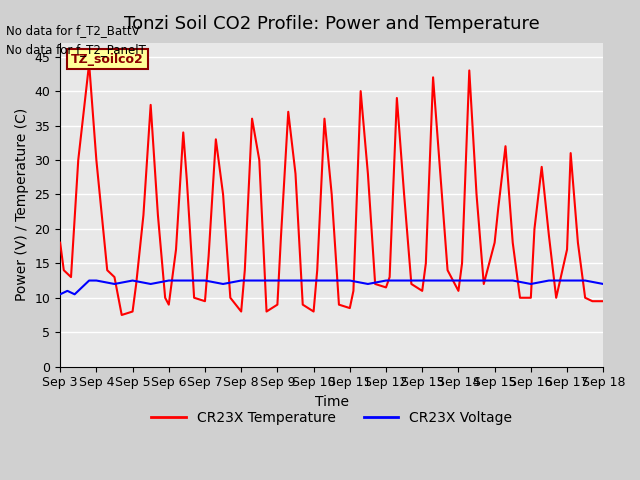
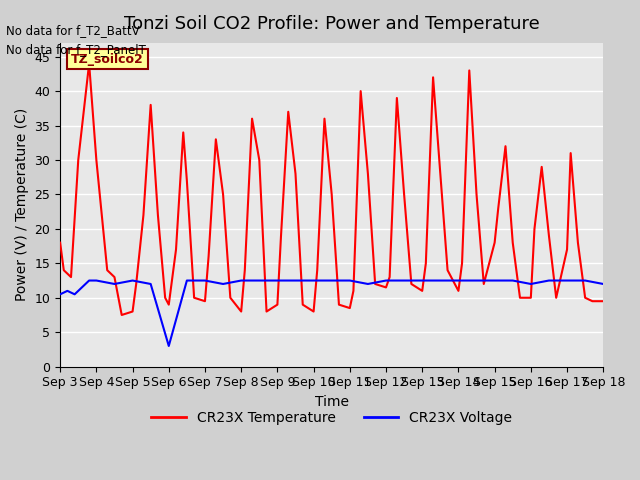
CR23X Voltage/Sep 6: 12.5 -> 3.0
